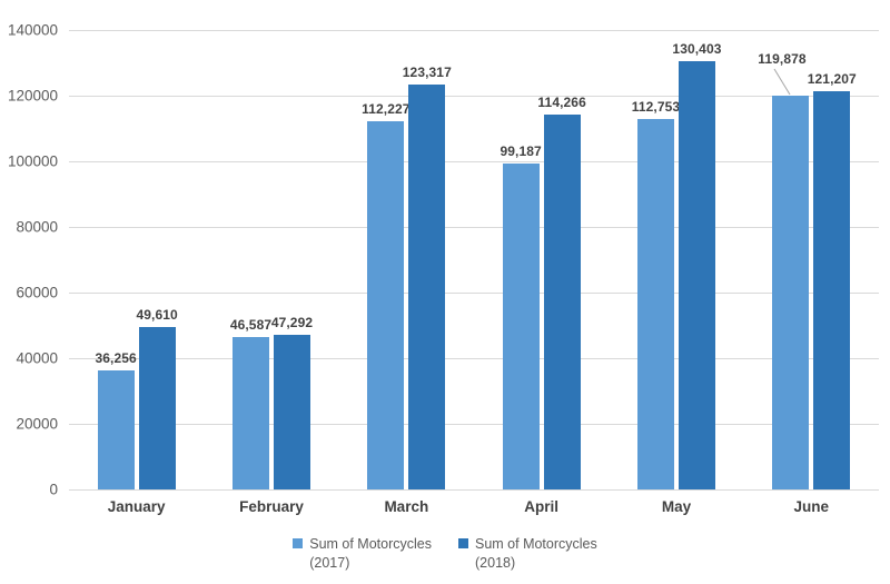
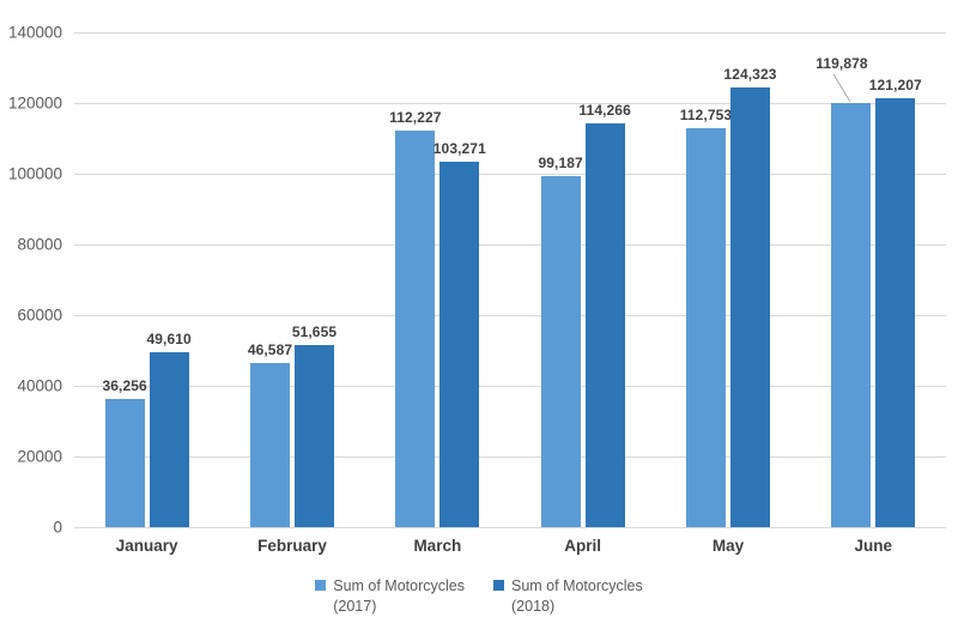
Sum of Motorcycles (2018)/February: 47,292 -> 51,655
Sum of Motorcycles (2018)/March: 123,317 -> 103,271
Sum of Motorcycles (2018)/May: 130,403 -> 124,323
